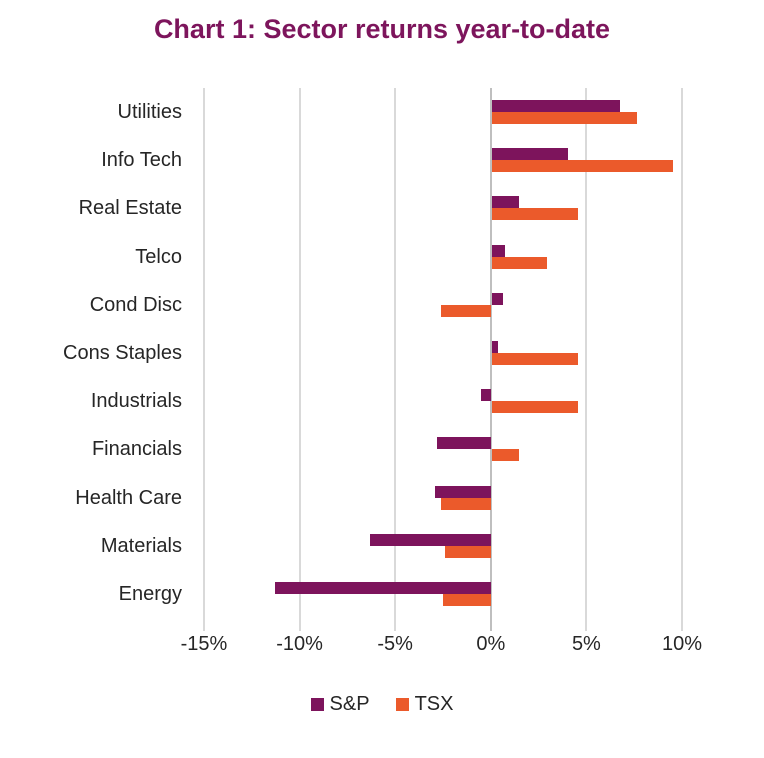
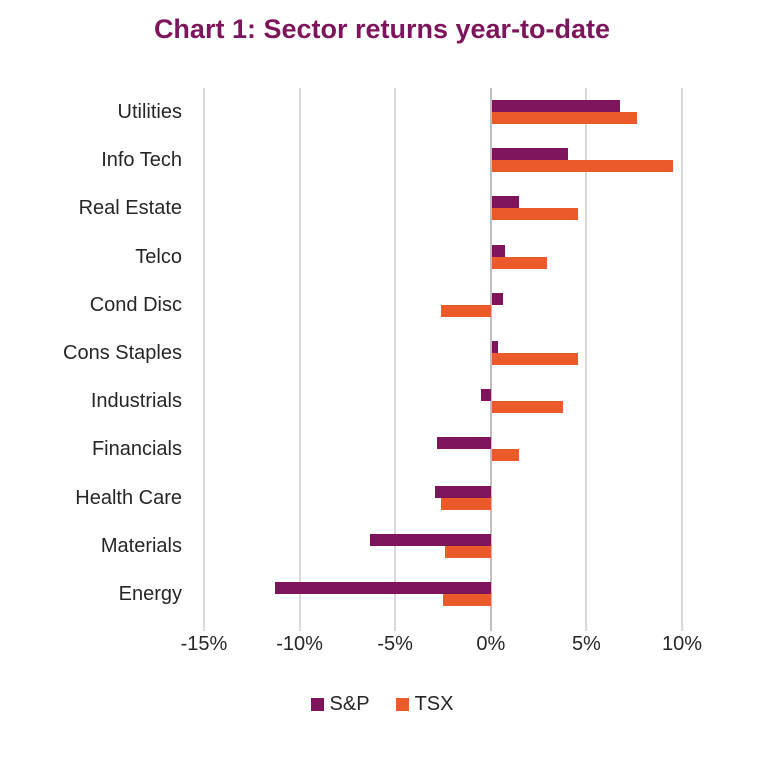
TSX/Industrials: 4.5% -> 3.7%
